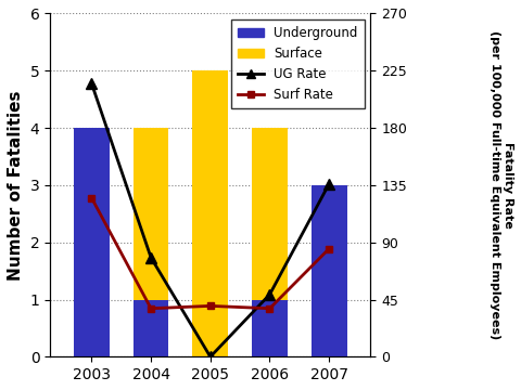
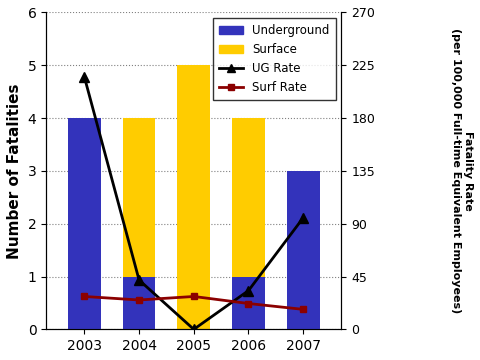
Surf Rate/2003: 125 -> 28
UG Rate/2004: 78 -> 42
Surf Rate/2004: 38 -> 25
Surf Rate/2005: 40 -> 28
UG Rate/2006: 49 -> 33
Surf Rate/2006: 38 -> 22
UG Rate/2007: 136 -> 95
Surf Rate/2007: 85 -> 17
